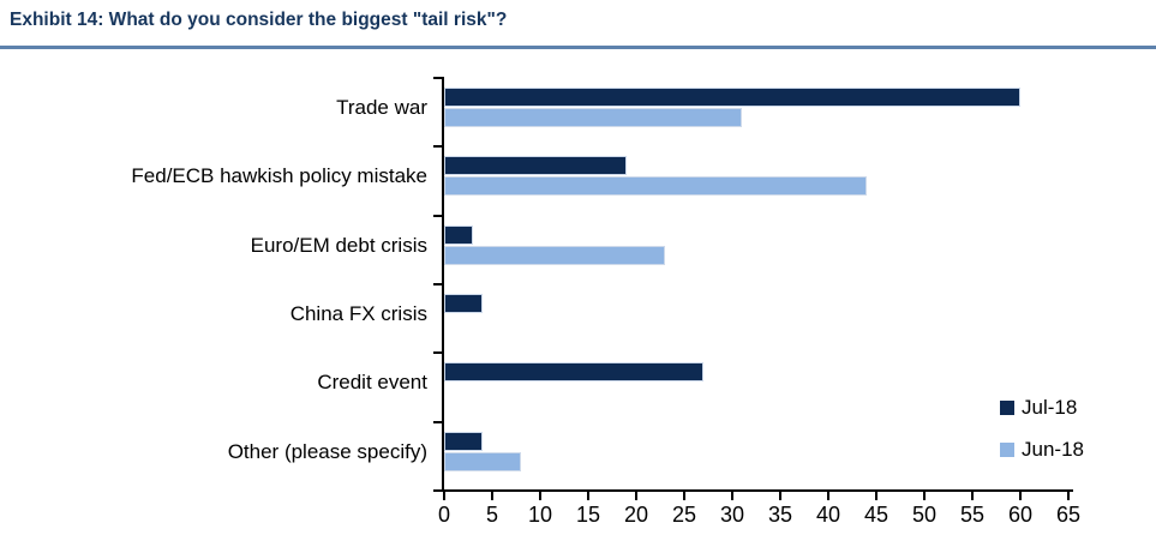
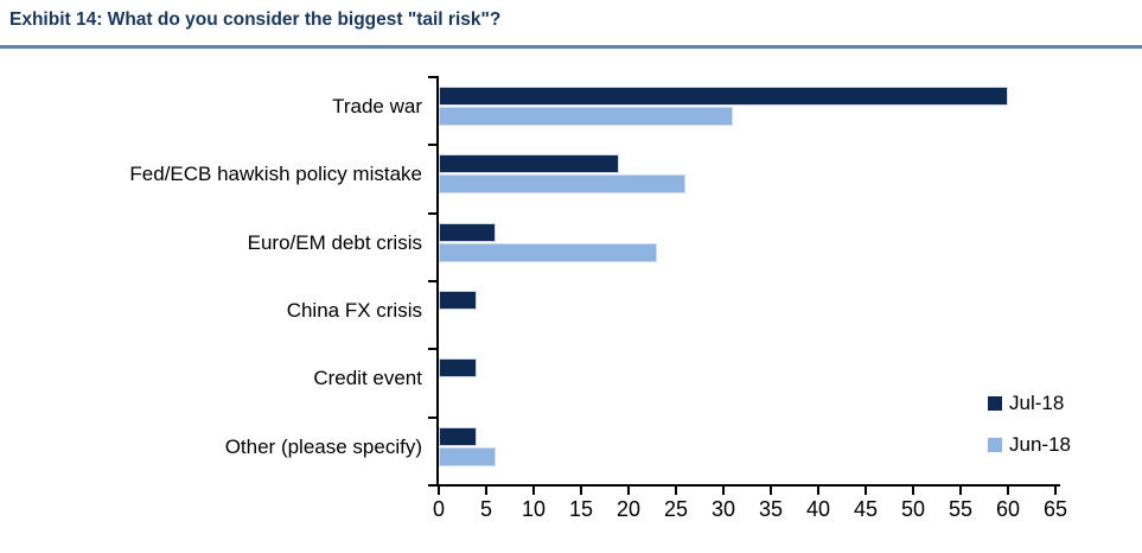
Jun-18/Fed/ECB hawkish policy mistake: 44 -> 26
Jul-18/Euro/EM debt crisis: 3 -> 6
Jul-18/Credit event: 27 -> 4
Jun-18/Other (please specify): 8 -> 6
